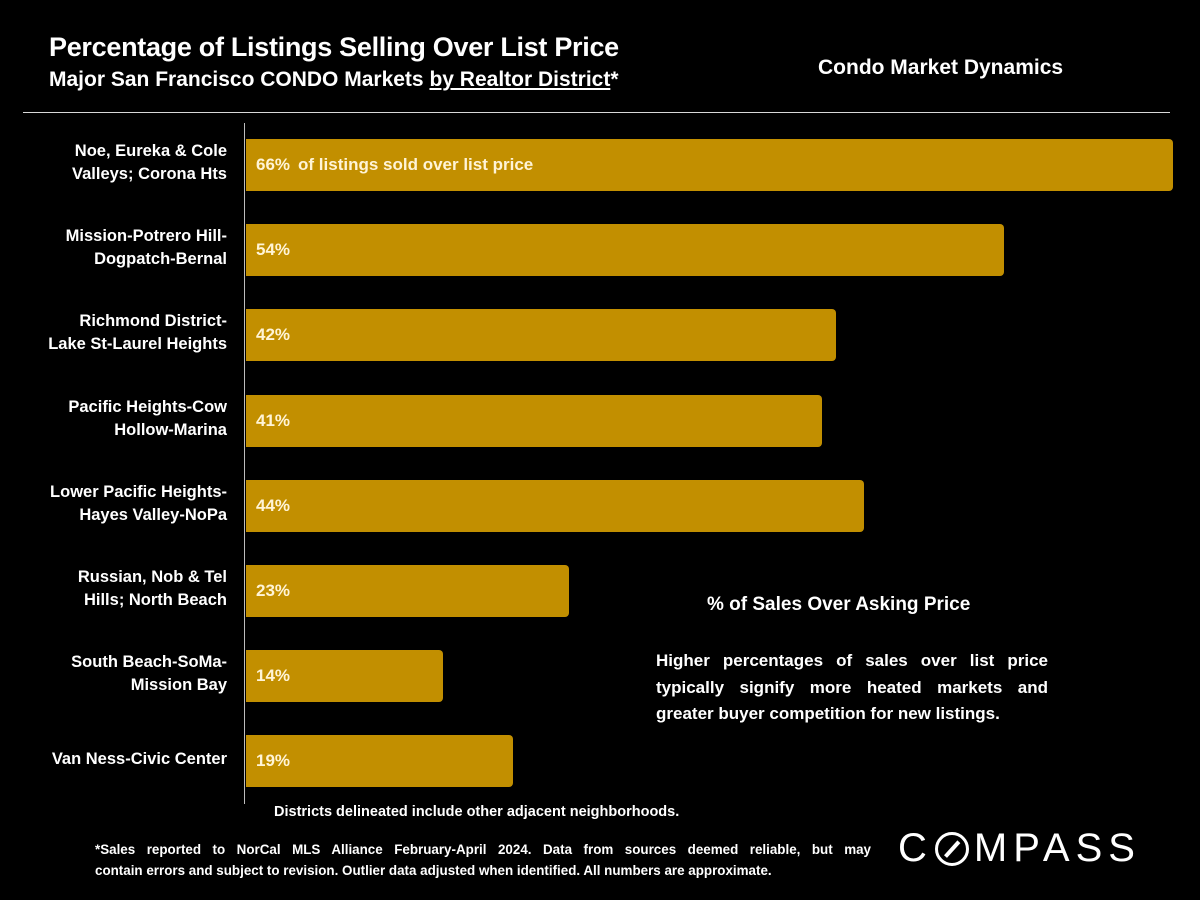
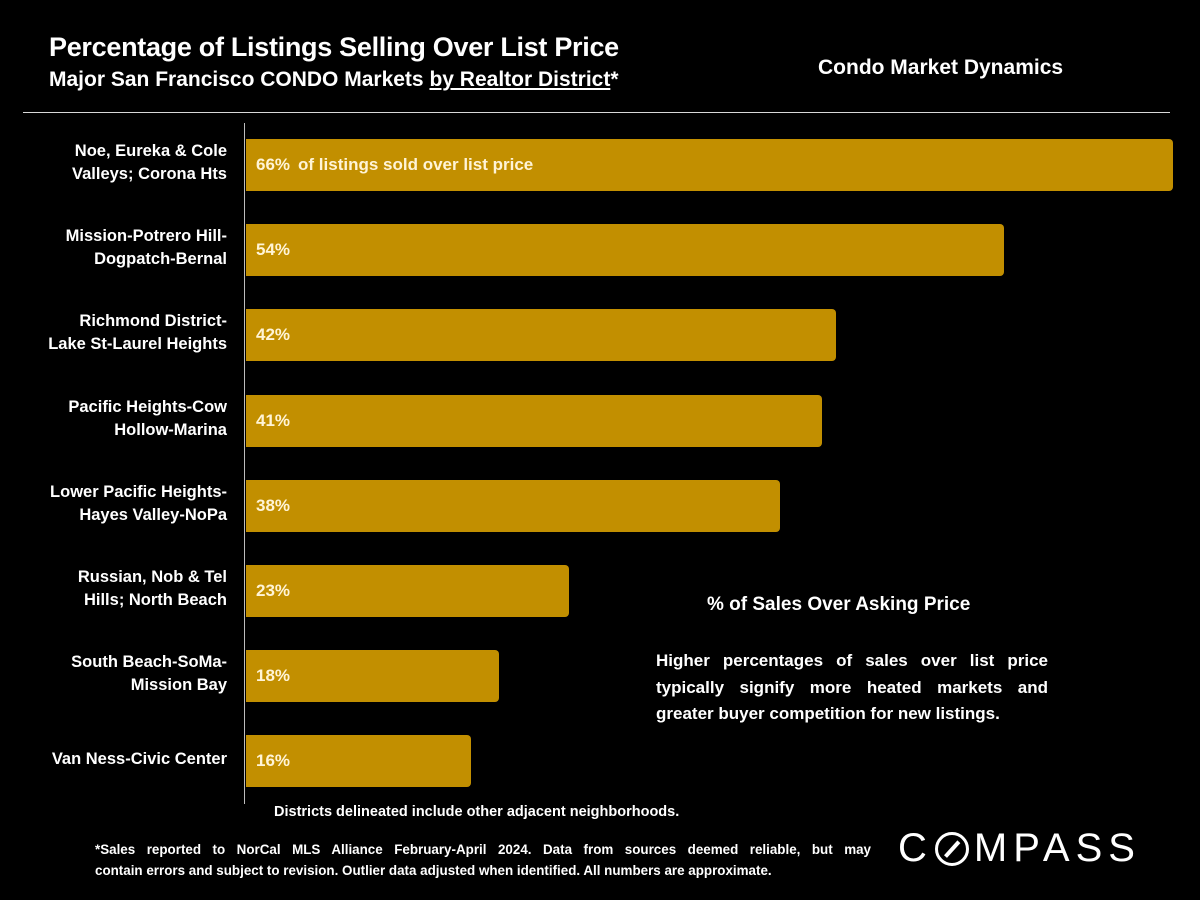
Lower Pacific Heights-Hayes Valley-NoPa: 44% -> 38%
South Beach-SoMa-Mission Bay: 14% -> 18%
Van Ness-Civic Center: 19% -> 16%
